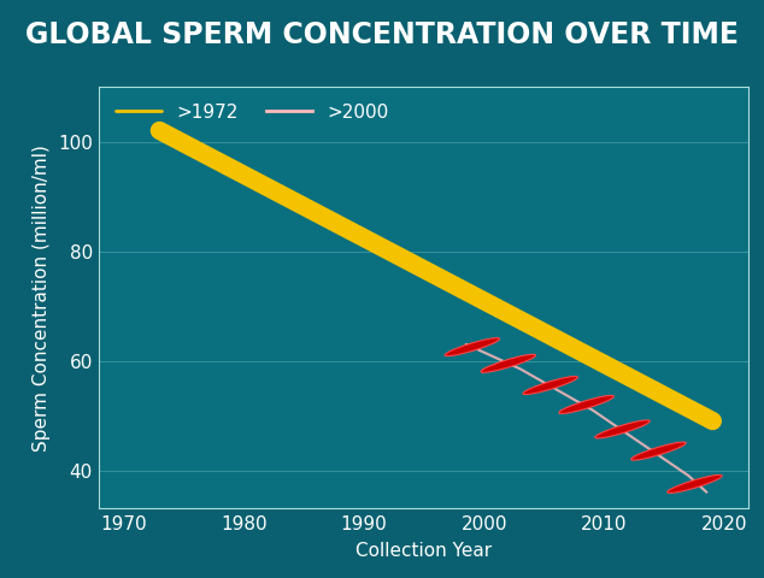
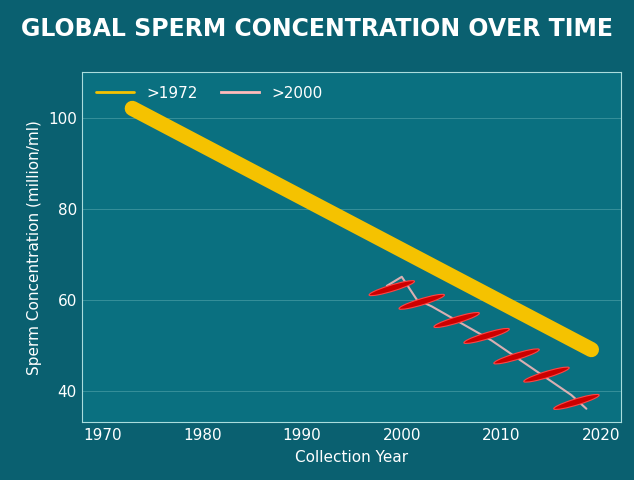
2000: 61.5 -> 65.0
